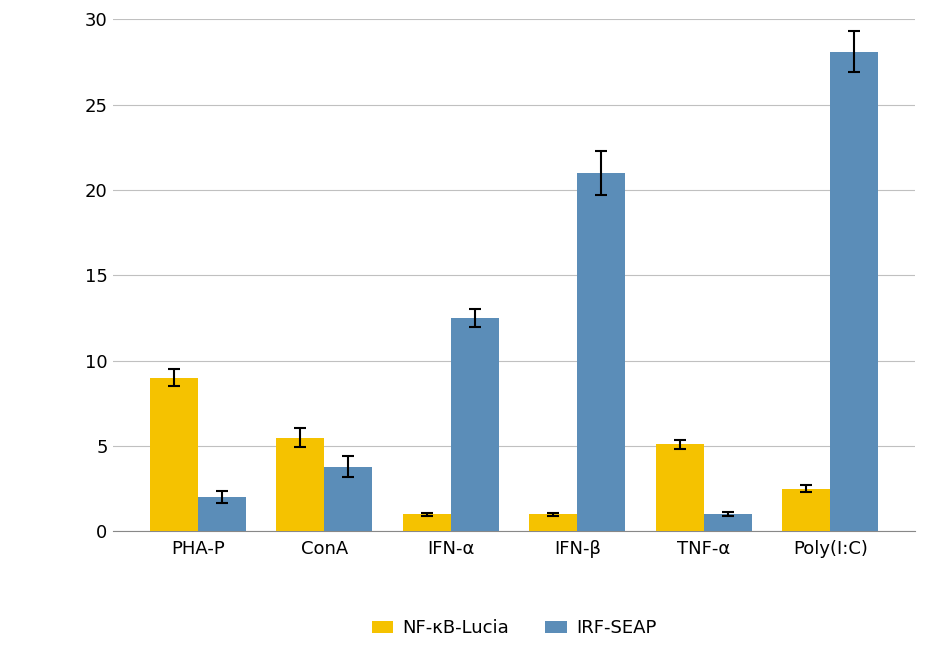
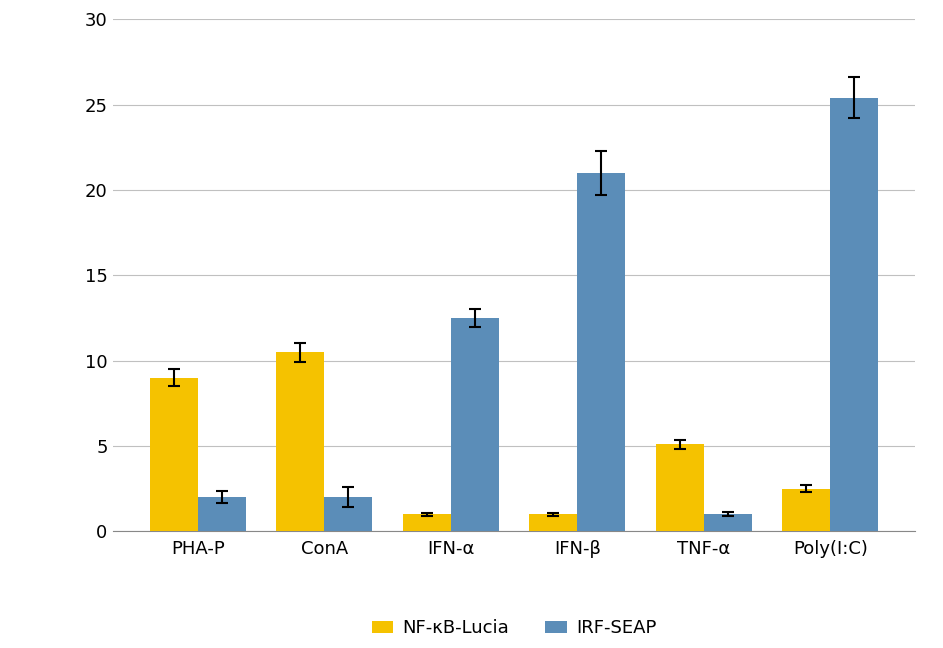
NF-κB-Lucia/ConA: 5.5 -> 10.5
IRF-SEAP/ConA: 3.8 -> 2.0
IRF-SEAP/Poly(I:C): 28.1 -> 25.4
